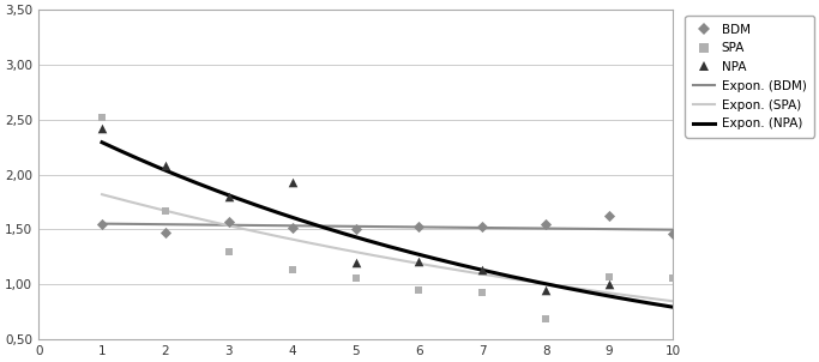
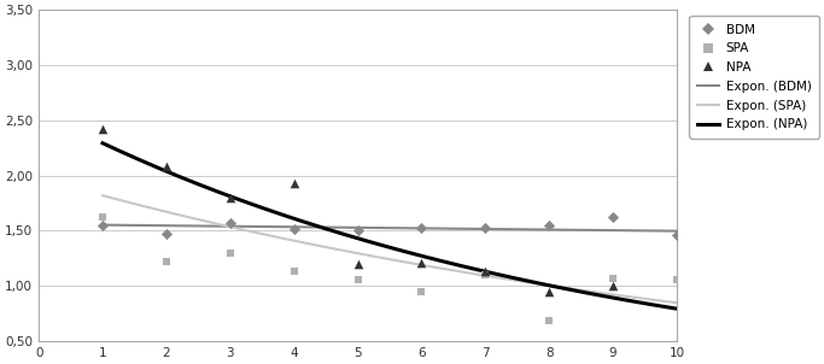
SPA/1: 2,52 -> 1,62
SPA/2: 1,67 -> 1,22
SPA/7: 0,93 -> 1,10
